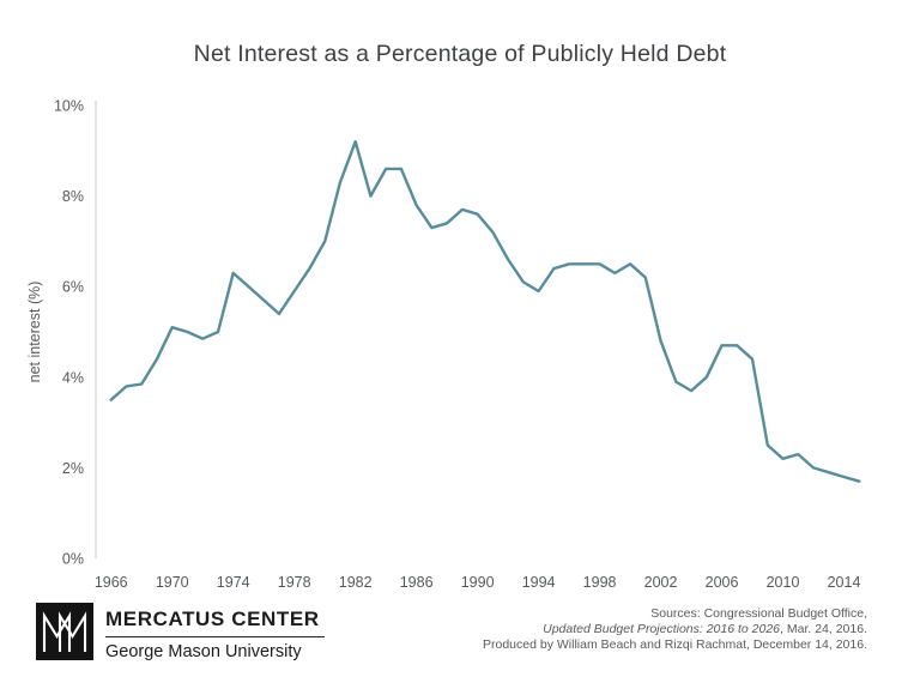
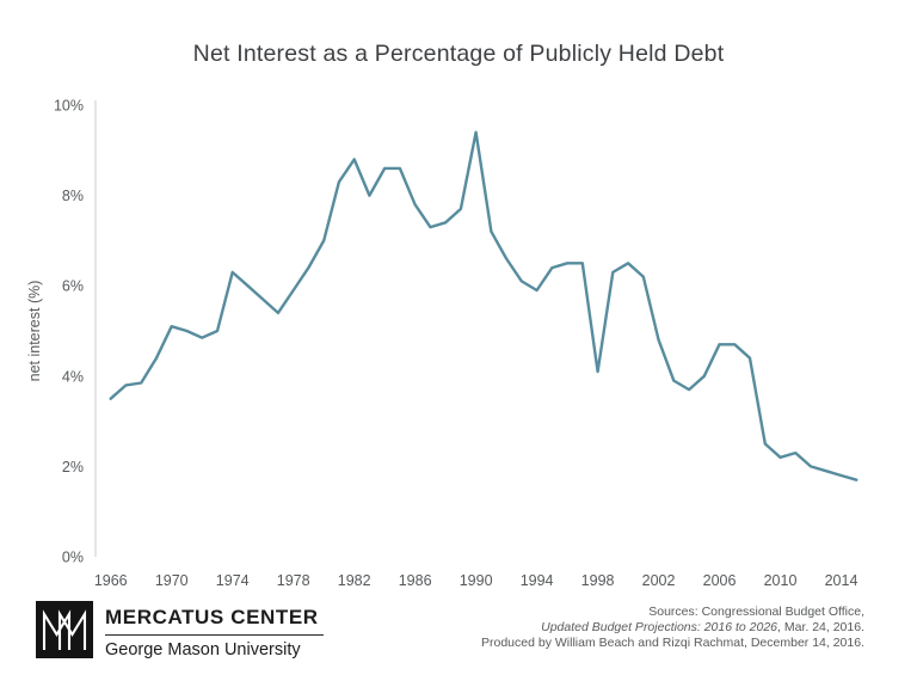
1982: 9.2% -> 8.8%
1990: 7.6% -> 9.4%
1998: 6.5% -> 4.1%
